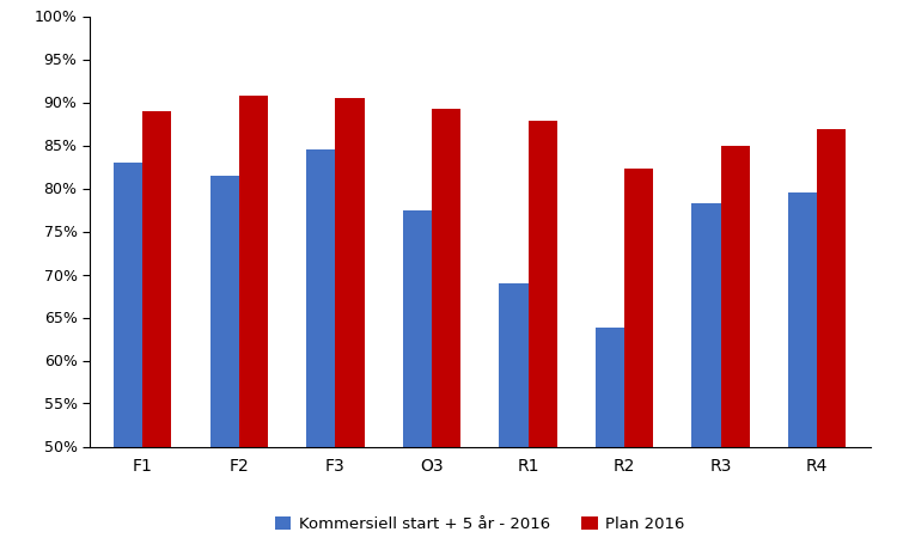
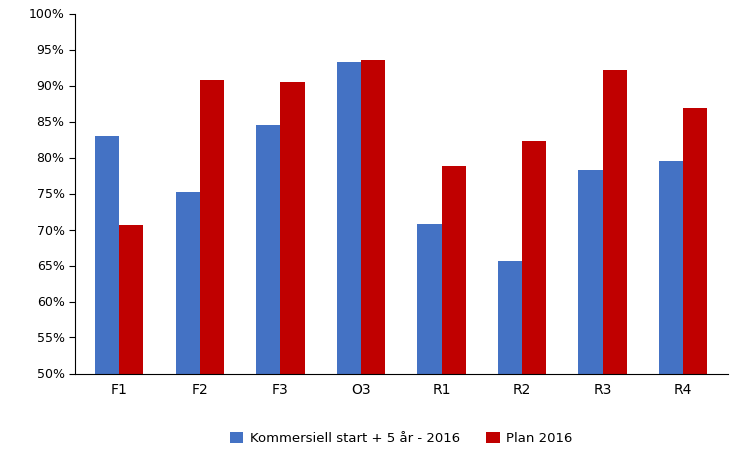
Plan 2016/F1: 89.0% -> 70.6%
Kommersiell start + 5 år - 2016/F2: 81.4% -> 75.2%
Kommersiell start + 5 år - 2016/O3: 77.5% -> 93.2%
Plan 2016/O3: 89.2% -> 93.6%
Kommersiell start + 5 år - 2016/R1: 69.0% -> 70.8%
Plan 2016/R1: 87.9% -> 78.8%
Kommersiell start + 5 år - 2016/R2: 63.8% -> 65.6%
Plan 2016/R3: 85.0% -> 92.2%
